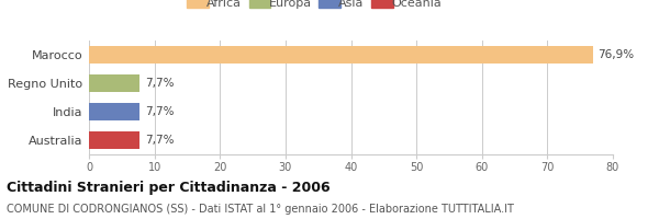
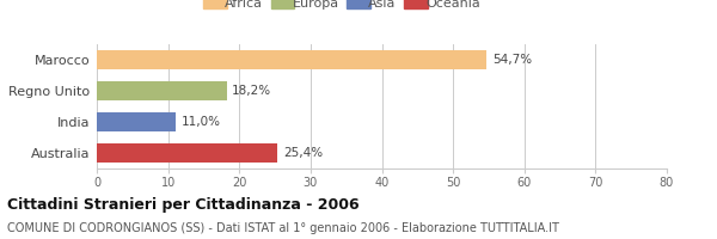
Marocco: 76,9% -> 54,7%
Regno Unito: 7,7% -> 18,2%
India: 7,7% -> 11,0%
Australia: 7,7% -> 25,4%
